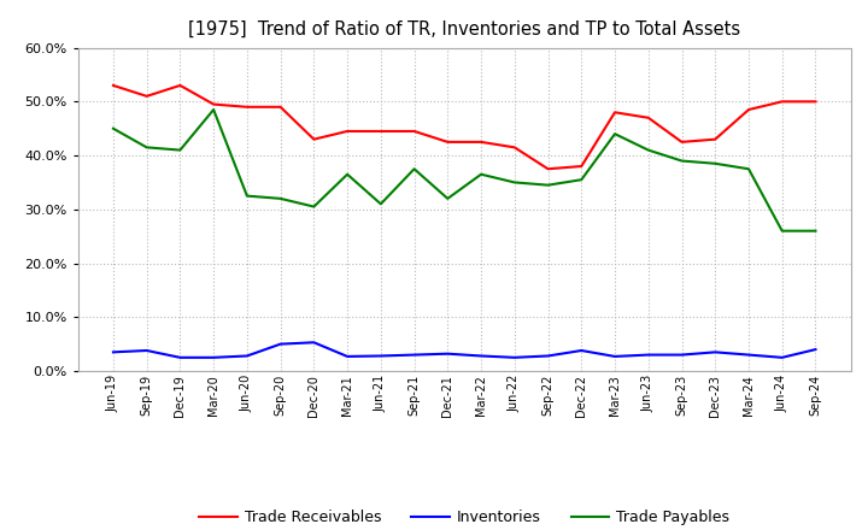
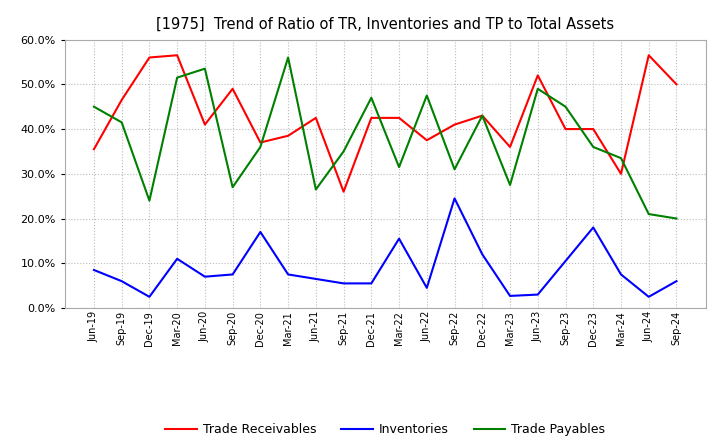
Trade Receivables/Jun-19: 53.0% -> 35.5%
Inventories/Jun-19: 3.5% -> 8.5%
Trade Receivables/Sep-19: 51.0% -> 46.5%
Inventories/Sep-19: 3.8% -> 6.0%
Trade Receivables/Dec-19: 53.0% -> 56.0%
Trade Payables/Dec-19: 41.0% -> 24.0%
Trade Receivables/Mar-20: 49.5% -> 56.5%
Inventories/Mar-20: 2.5% -> 11.0%
Trade Payables/Mar-20: 48.5% -> 51.5%
Trade Receivables/Jun-20: 49.0% -> 41.0%
Inventories/Jun-20: 2.8% -> 7.0%
Trade Payables/Jun-20: 32.5% -> 53.5%
Inventories/Sep-20: 5.0% -> 7.5%
Trade Payables/Sep-20: 32.0% -> 27.0%
Trade Receivables/Dec-20: 43.0% -> 37.0%
Inventories/Dec-20: 5.3% -> 17.0%
Trade Payables/Dec-20: 30.5% -> 36.0%
Trade Receivables/Mar-21: 44.5% -> 38.5%
Inventories/Mar-21: 2.7% -> 7.5%
Trade Payables/Mar-21: 36.5% -> 56.0%
Trade Receivables/Jun-21: 44.5% -> 42.5%
Inventories/Jun-21: 2.8% -> 6.5%
Trade Payables/Jun-21: 31.0% -> 26.5%
Trade Receivables/Sep-21: 44.5% -> 26.0%
Inventories/Sep-21: 3.0% -> 5.5%
Trade Payables/Sep-21: 37.5% -> 35.0%
Inventories/Dec-21: 3.2% -> 5.5%
Trade Payables/Dec-21: 32.0% -> 47.0%
Inventories/Mar-22: 2.8% -> 15.5%
Trade Payables/Mar-22: 36.5% -> 31.5%
Trade Receivables/Jun-22: 41.5% -> 37.5%
Inventories/Jun-22: 2.5% -> 4.5%
Trade Payables/Jun-22: 35.0% -> 47.5%
Trade Receivables/Sep-22: 37.5% -> 41.0%
Inventories/Sep-22: 2.8% -> 24.5%
Trade Payables/Sep-22: 34.5% -> 31.0%
Trade Receivables/Dec-22: 38.0% -> 43.0%
Inventories/Dec-22: 3.8% -> 12.0%
Trade Payables/Dec-22: 35.5% -> 43.0%
Trade Receivables/Mar-23: 48.0% -> 36.0%
Trade Payables/Mar-23: 44.0% -> 27.5%
Trade Receivables/Jun-23: 47.0% -> 52.0%
Trade Payables/Jun-23: 41.0% -> 49.0%
Trade Receivables/Sep-23: 42.5% -> 40.0%
Inventories/Sep-23: 3.0% -> 10.5%
Trade Payables/Sep-23: 39.0% -> 45.0%
Trade Receivables/Dec-23: 43.0% -> 40.0%
Inventories/Dec-23: 3.5% -> 18.0%
Trade Payables/Dec-23: 38.5% -> 36.0%
Trade Receivables/Mar-24: 48.5% -> 30.0%
Inventories/Mar-24: 3.0% -> 7.5%
Trade Payables/Mar-24: 37.5% -> 33.5%
Trade Receivables/Jun-24: 50.0% -> 56.5%
Trade Payables/Jun-24: 26.0% -> 21.0%
Inventories/Sep-24: 4.0% -> 6.0%
Trade Payables/Sep-24: 26.0% -> 20.0%
